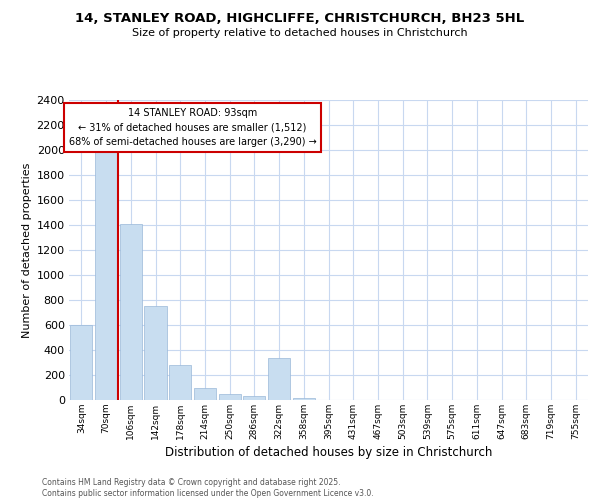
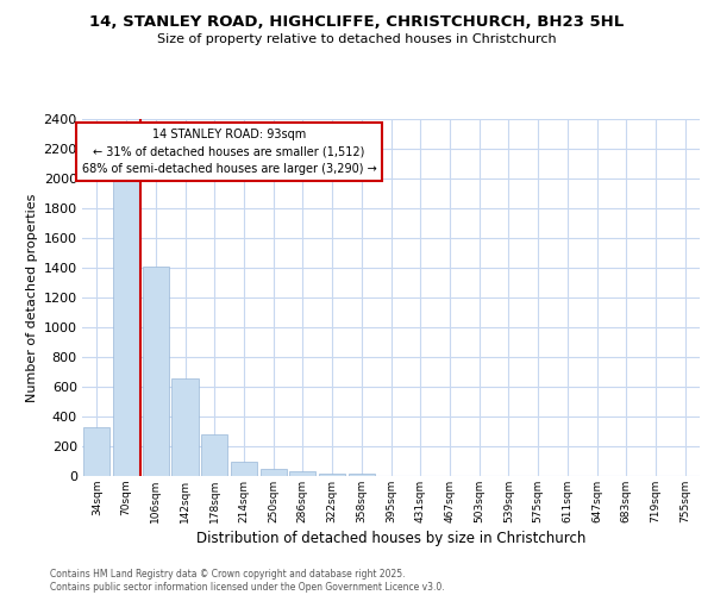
34sqm: 600 -> 330
142sqm: 750 -> 660
322sqm: 340 -> 20
